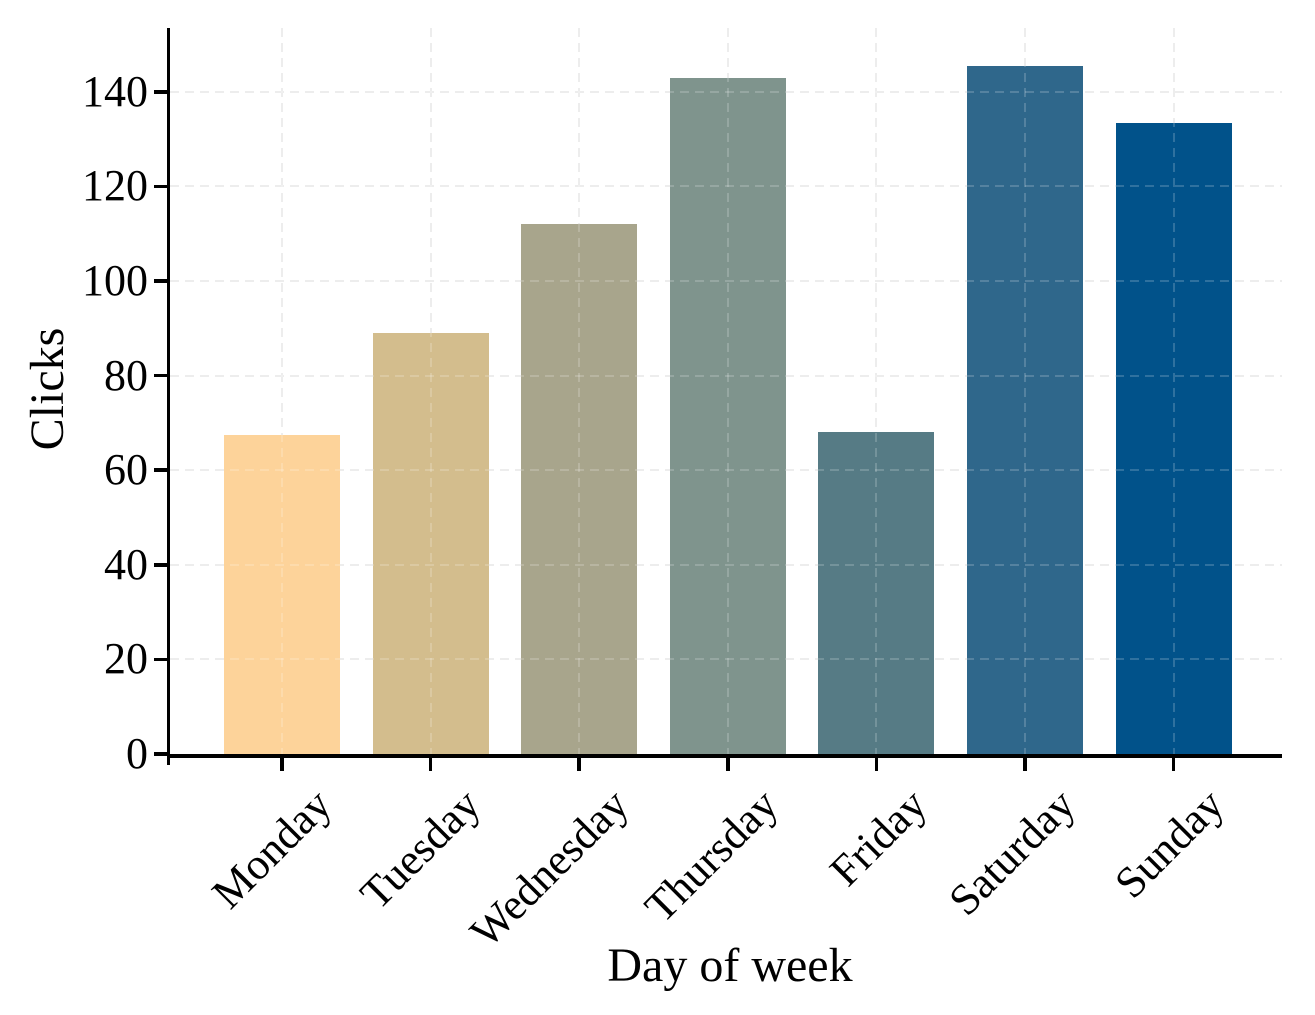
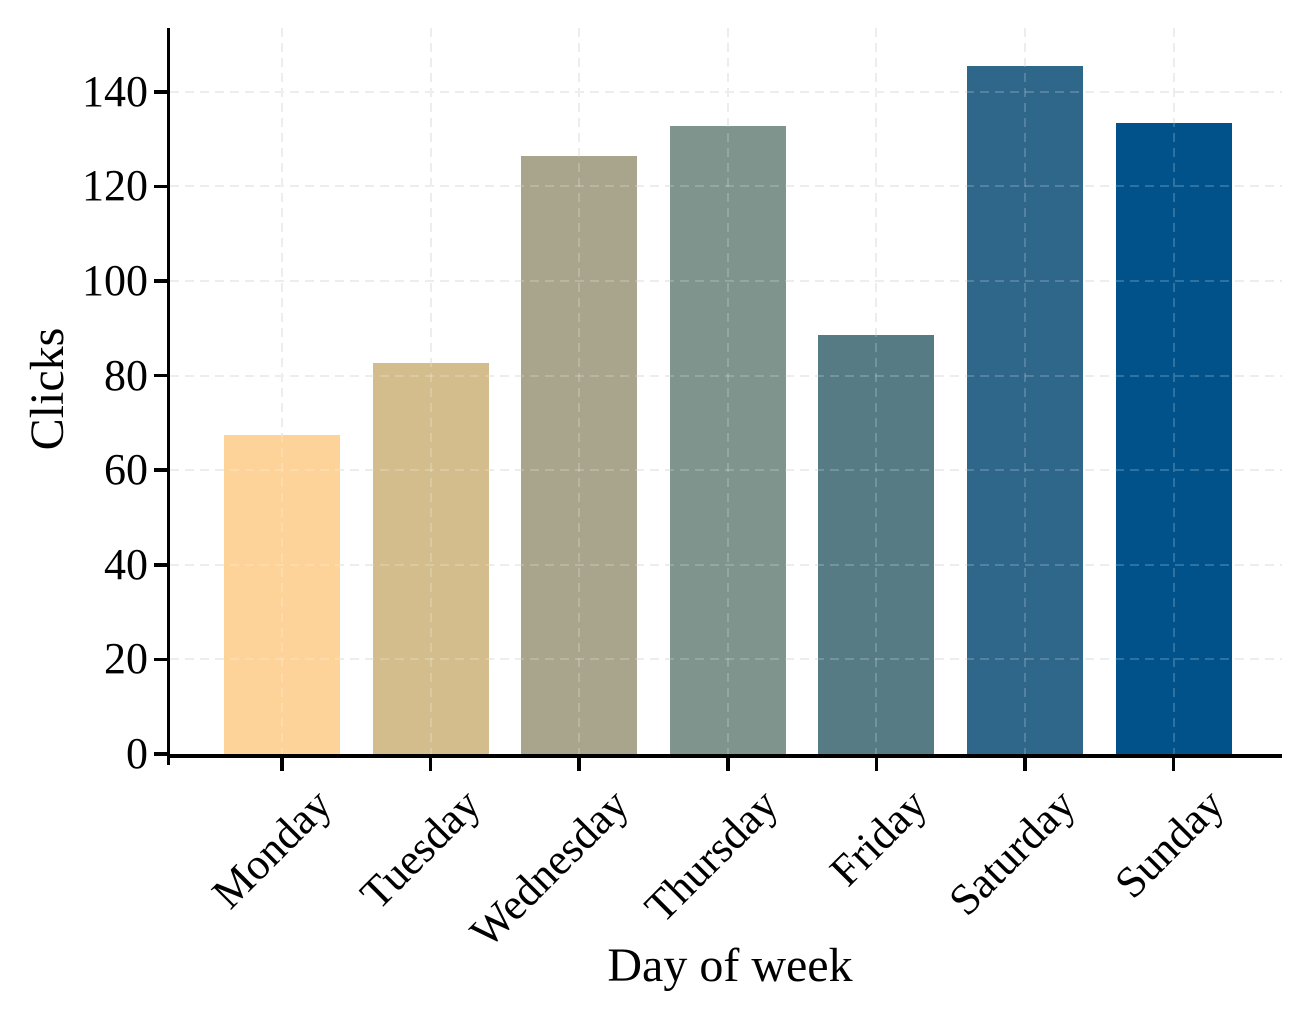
Tuesday: 89 -> 83
Wednesday: 112 -> 126
Thursday: 143 -> 133
Friday: 68 -> 88
